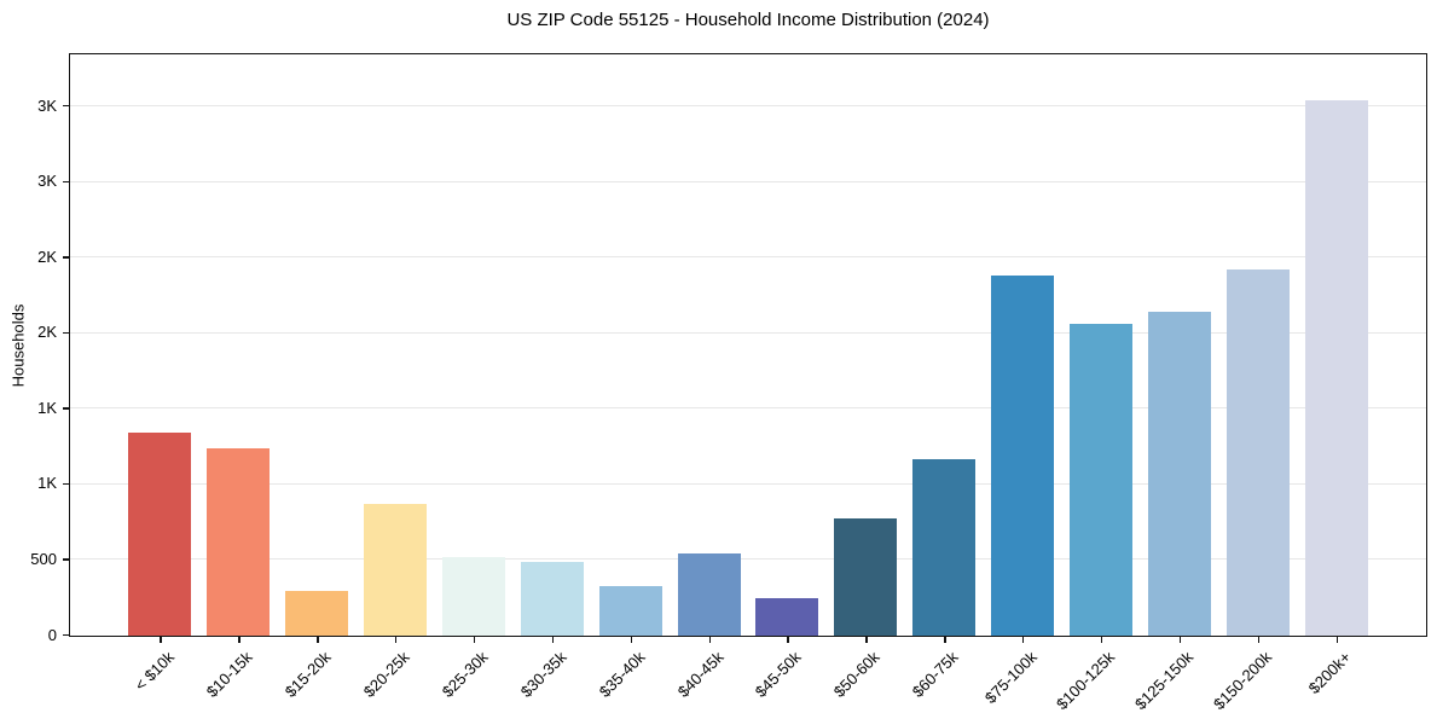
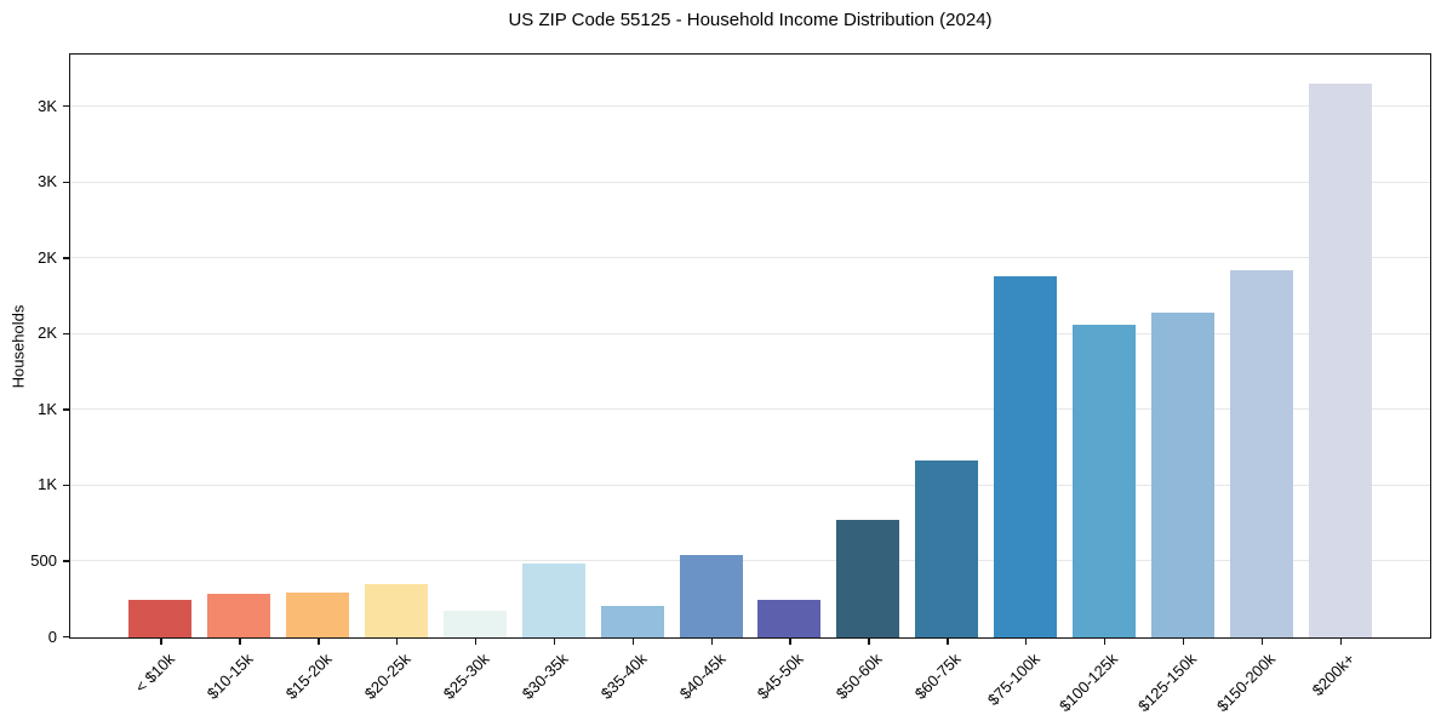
< $10k: 1.34K -> 0.24K
$10-15k: 1.24K -> 0.28K
$20-25k: 0.87K -> 0.35K
$25-30k: 0.52K -> 0.18K
$35-40k: 0.33K -> 0.21K
$200k+: 3.54K -> 3.66K
